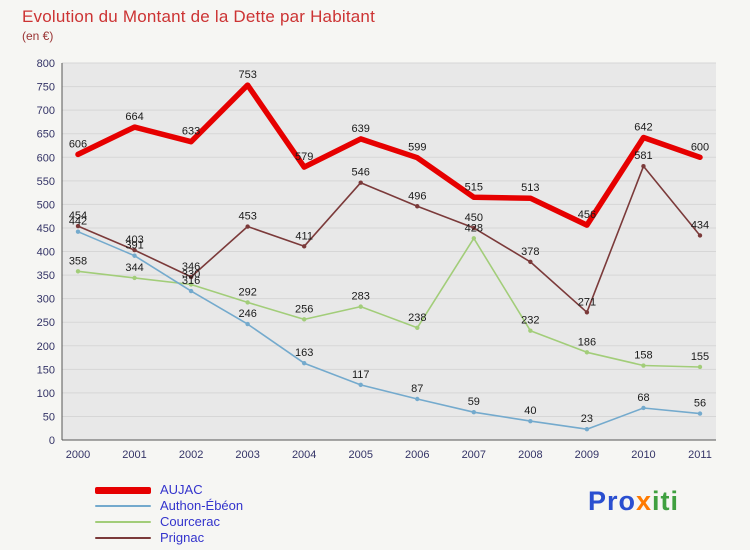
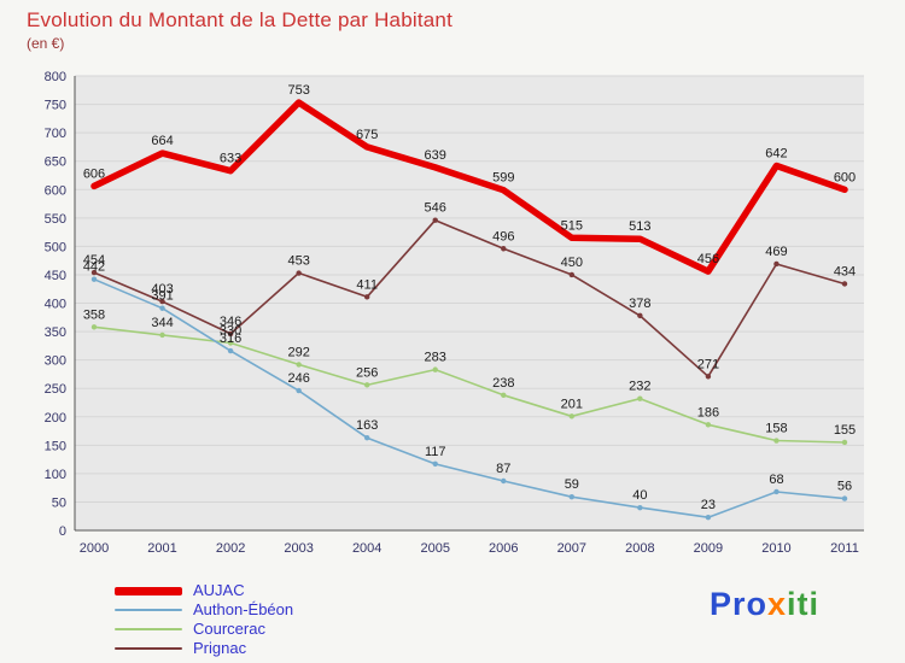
AUJAC/2004: 579 -> 675
Courcerac/2007: 428 -> 201
Prignac/2010: 581 -> 469
